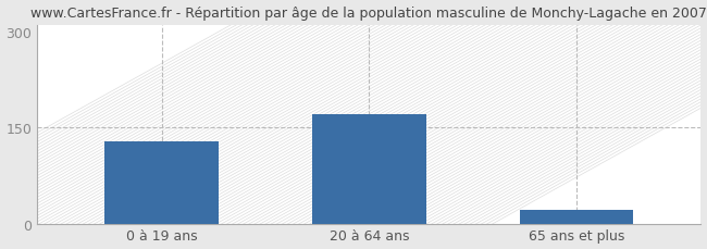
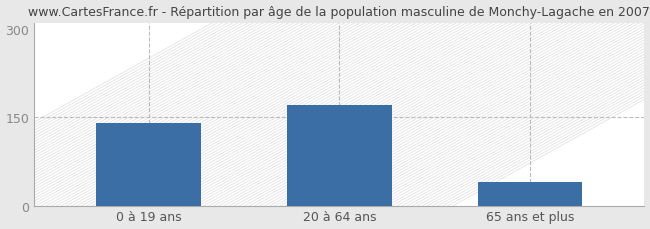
0 à 19 ans: 128 -> 140
65 ans et plus: 22 -> 40
